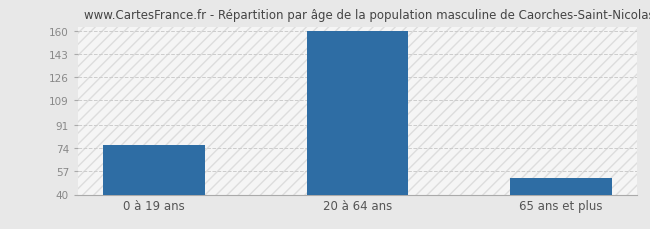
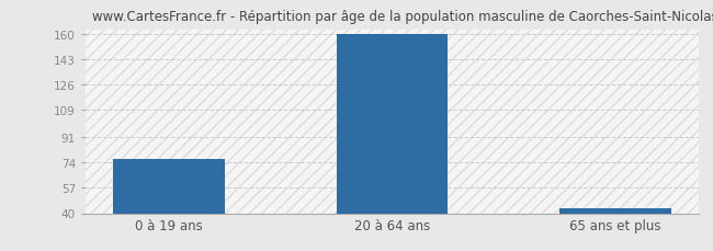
65 ans et plus: 52 -> 43
